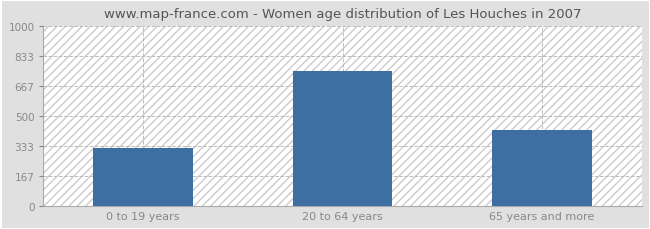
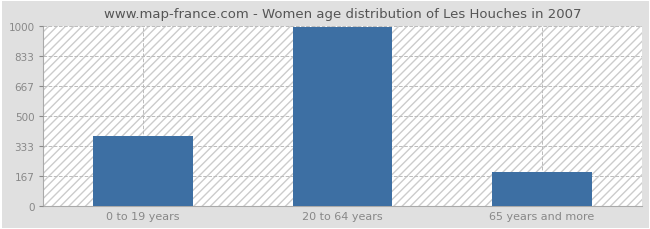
0 to 19 years: 320 -> 390
20 to 64 years: 750 -> 990
65 years and more: 420 -> 180
